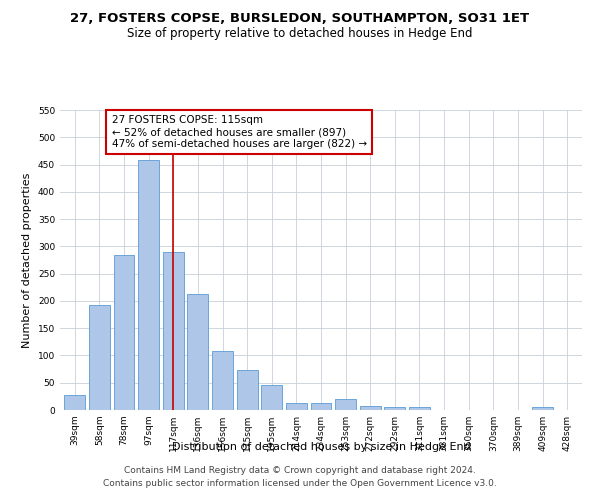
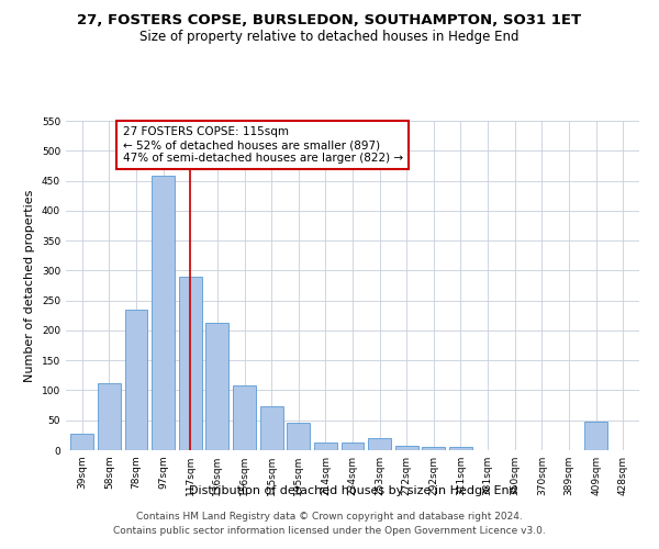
58sqm: 192 -> 112
78sqm: 284 -> 234
409sqm: 5 -> 48
